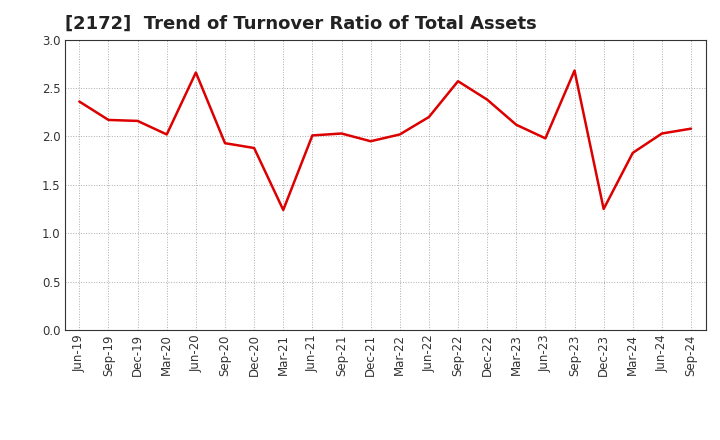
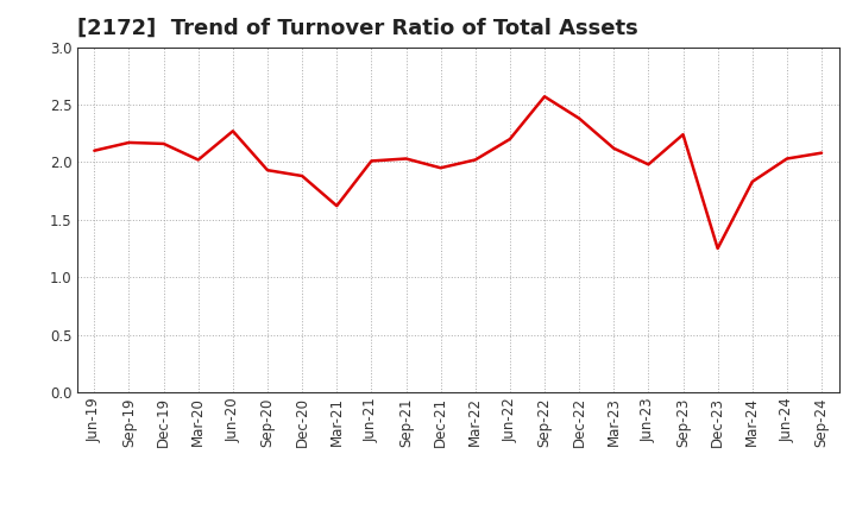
Jun-19: 2.36 -> 2.10
Jun-20: 2.66 -> 2.27
Mar-21: 1.24 -> 1.62
Sep-23: 2.68 -> 2.24
